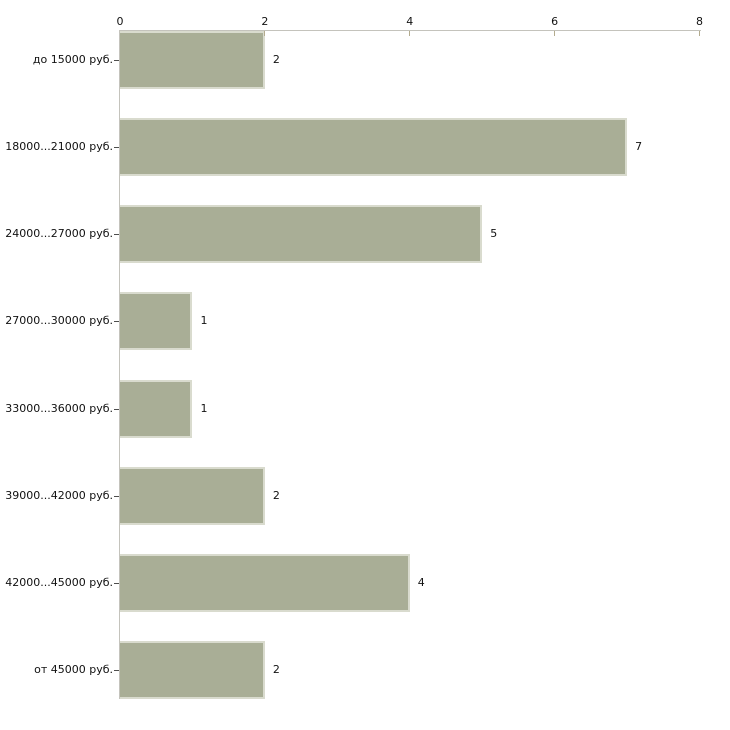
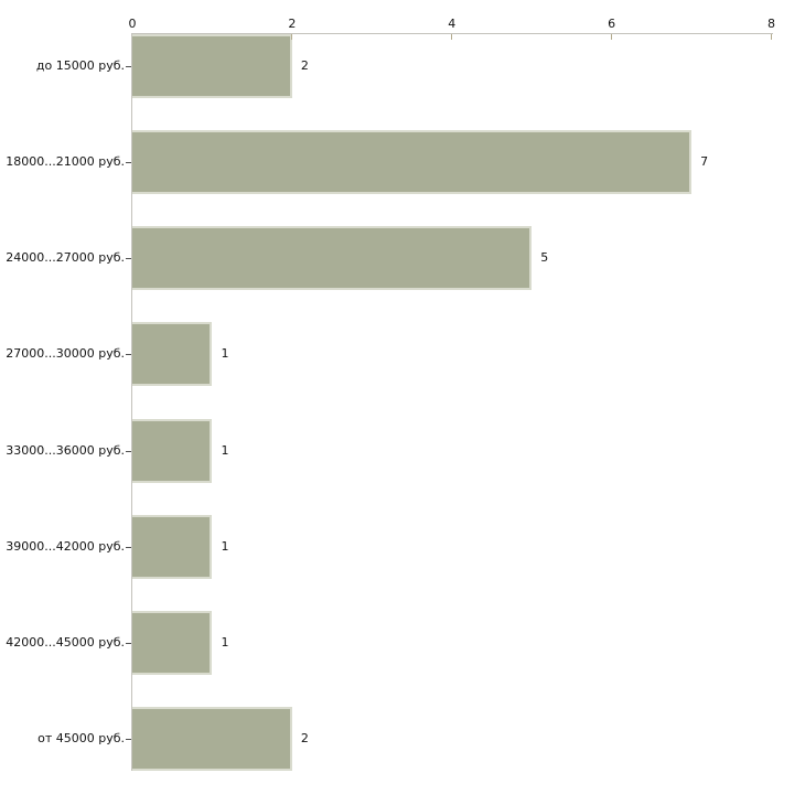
39000...42000 руб.: 2 -> 1
42000...45000 руб.: 4 -> 1
